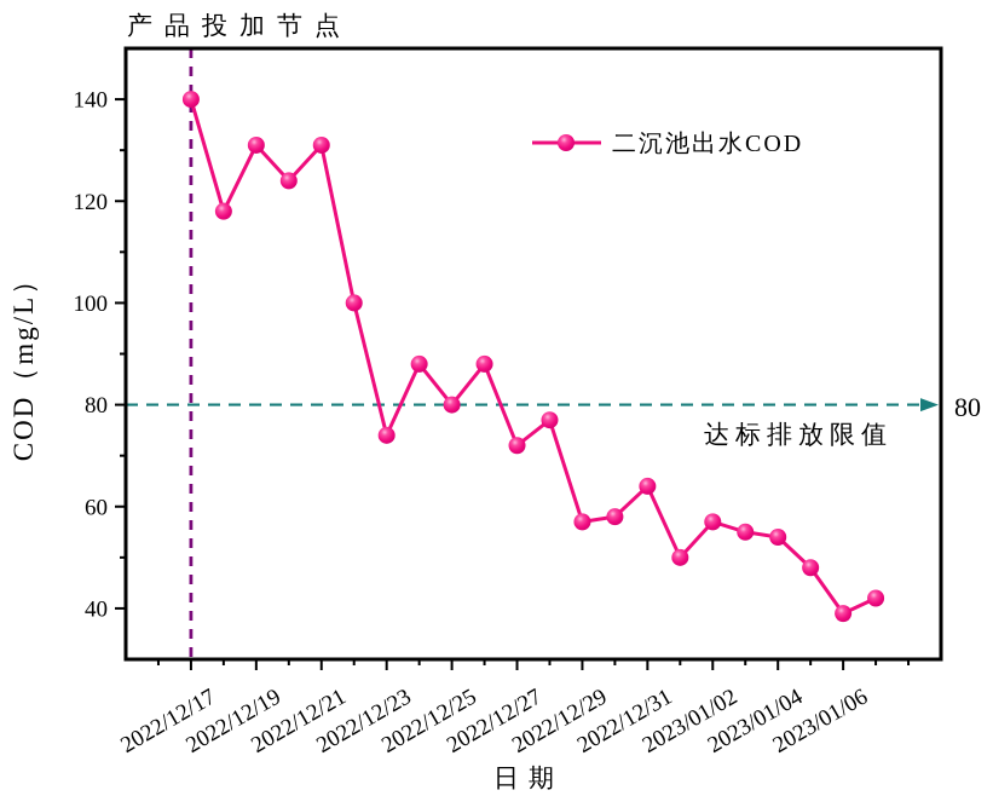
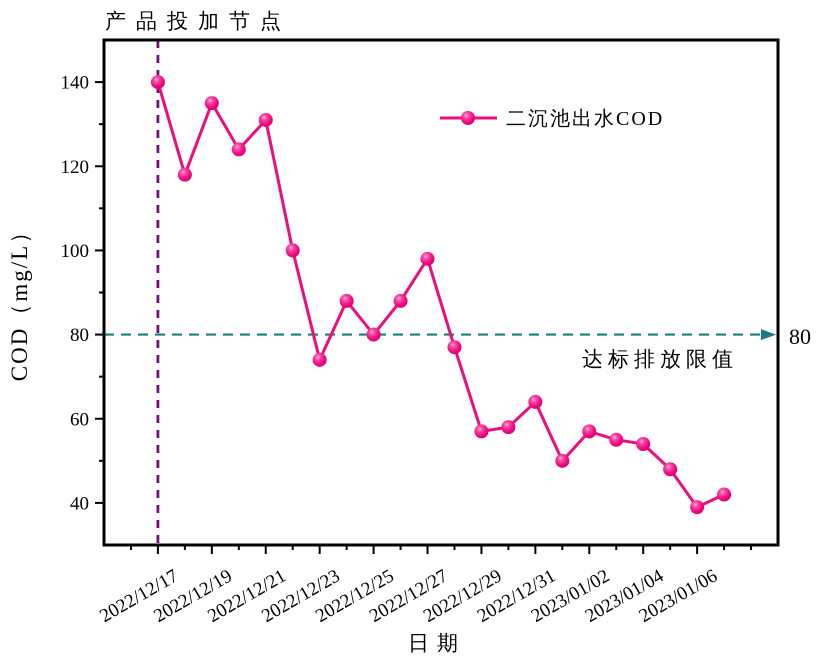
2022/12/19: 131 -> 135
2022/12/27: 72 -> 98
